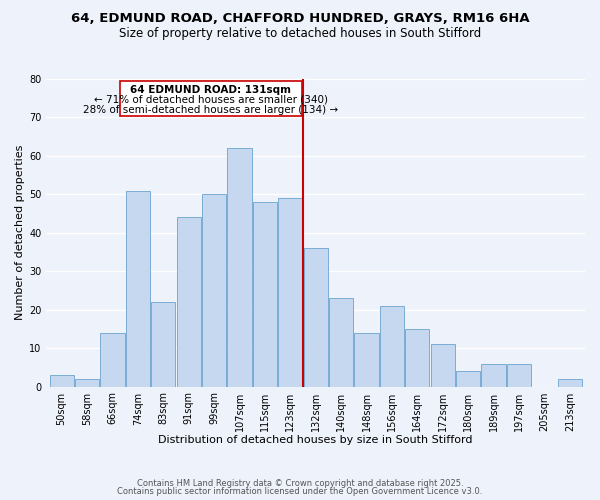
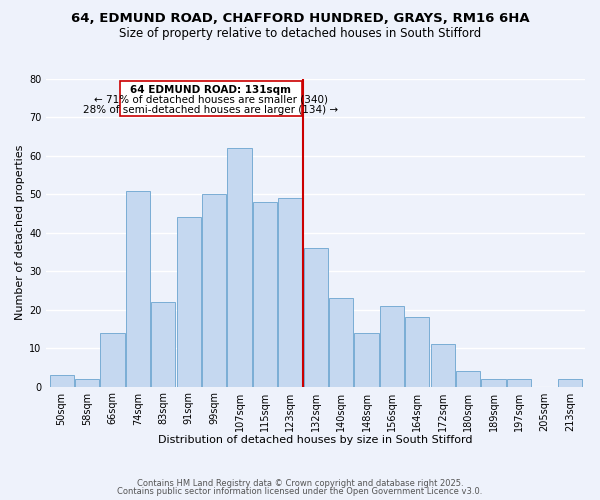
164sqm: 15 -> 18
189sqm: 6 -> 2
197sqm: 6 -> 2
